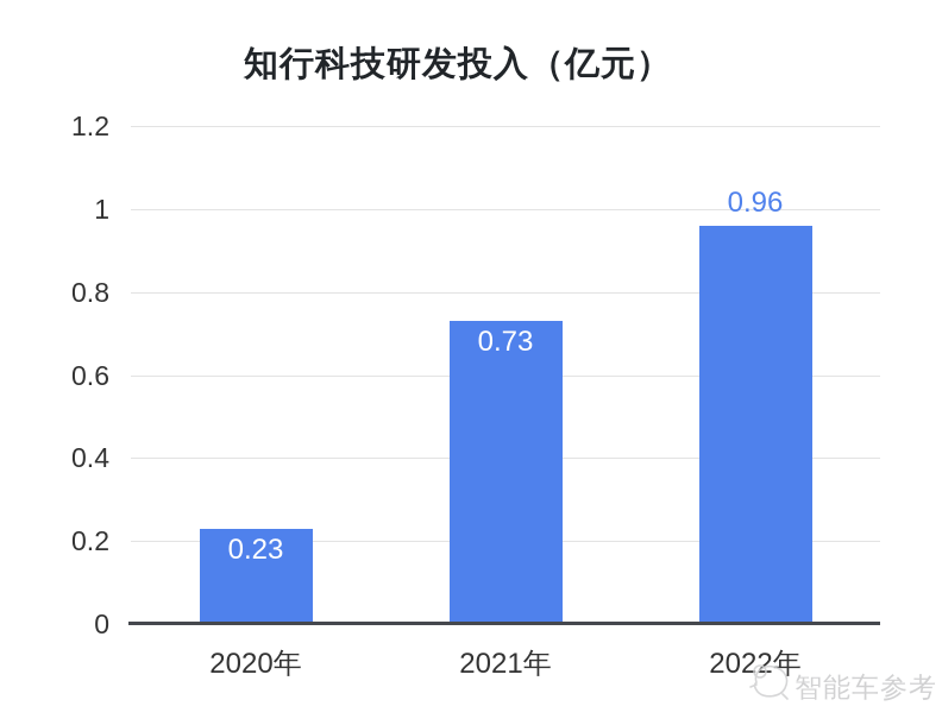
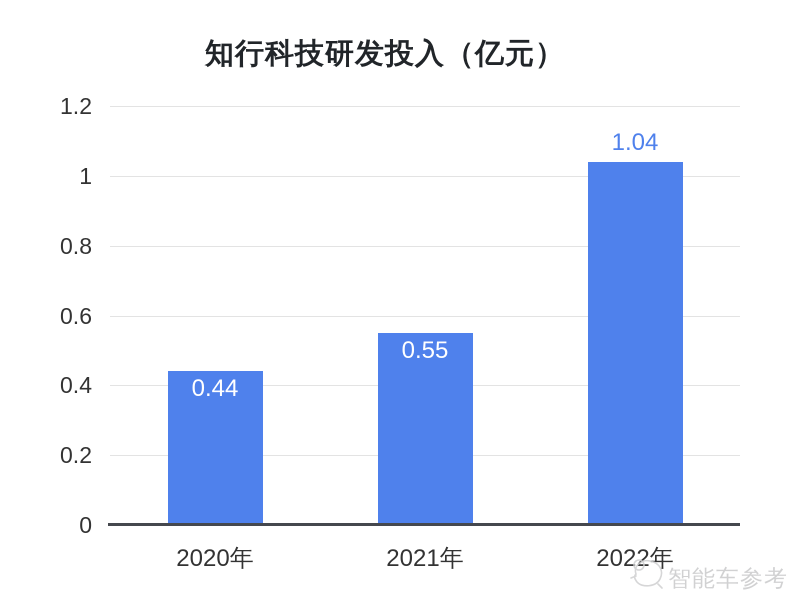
2020年: 0.23 -> 0.44
2021年: 0.73 -> 0.55
2022年: 0.96 -> 1.04
